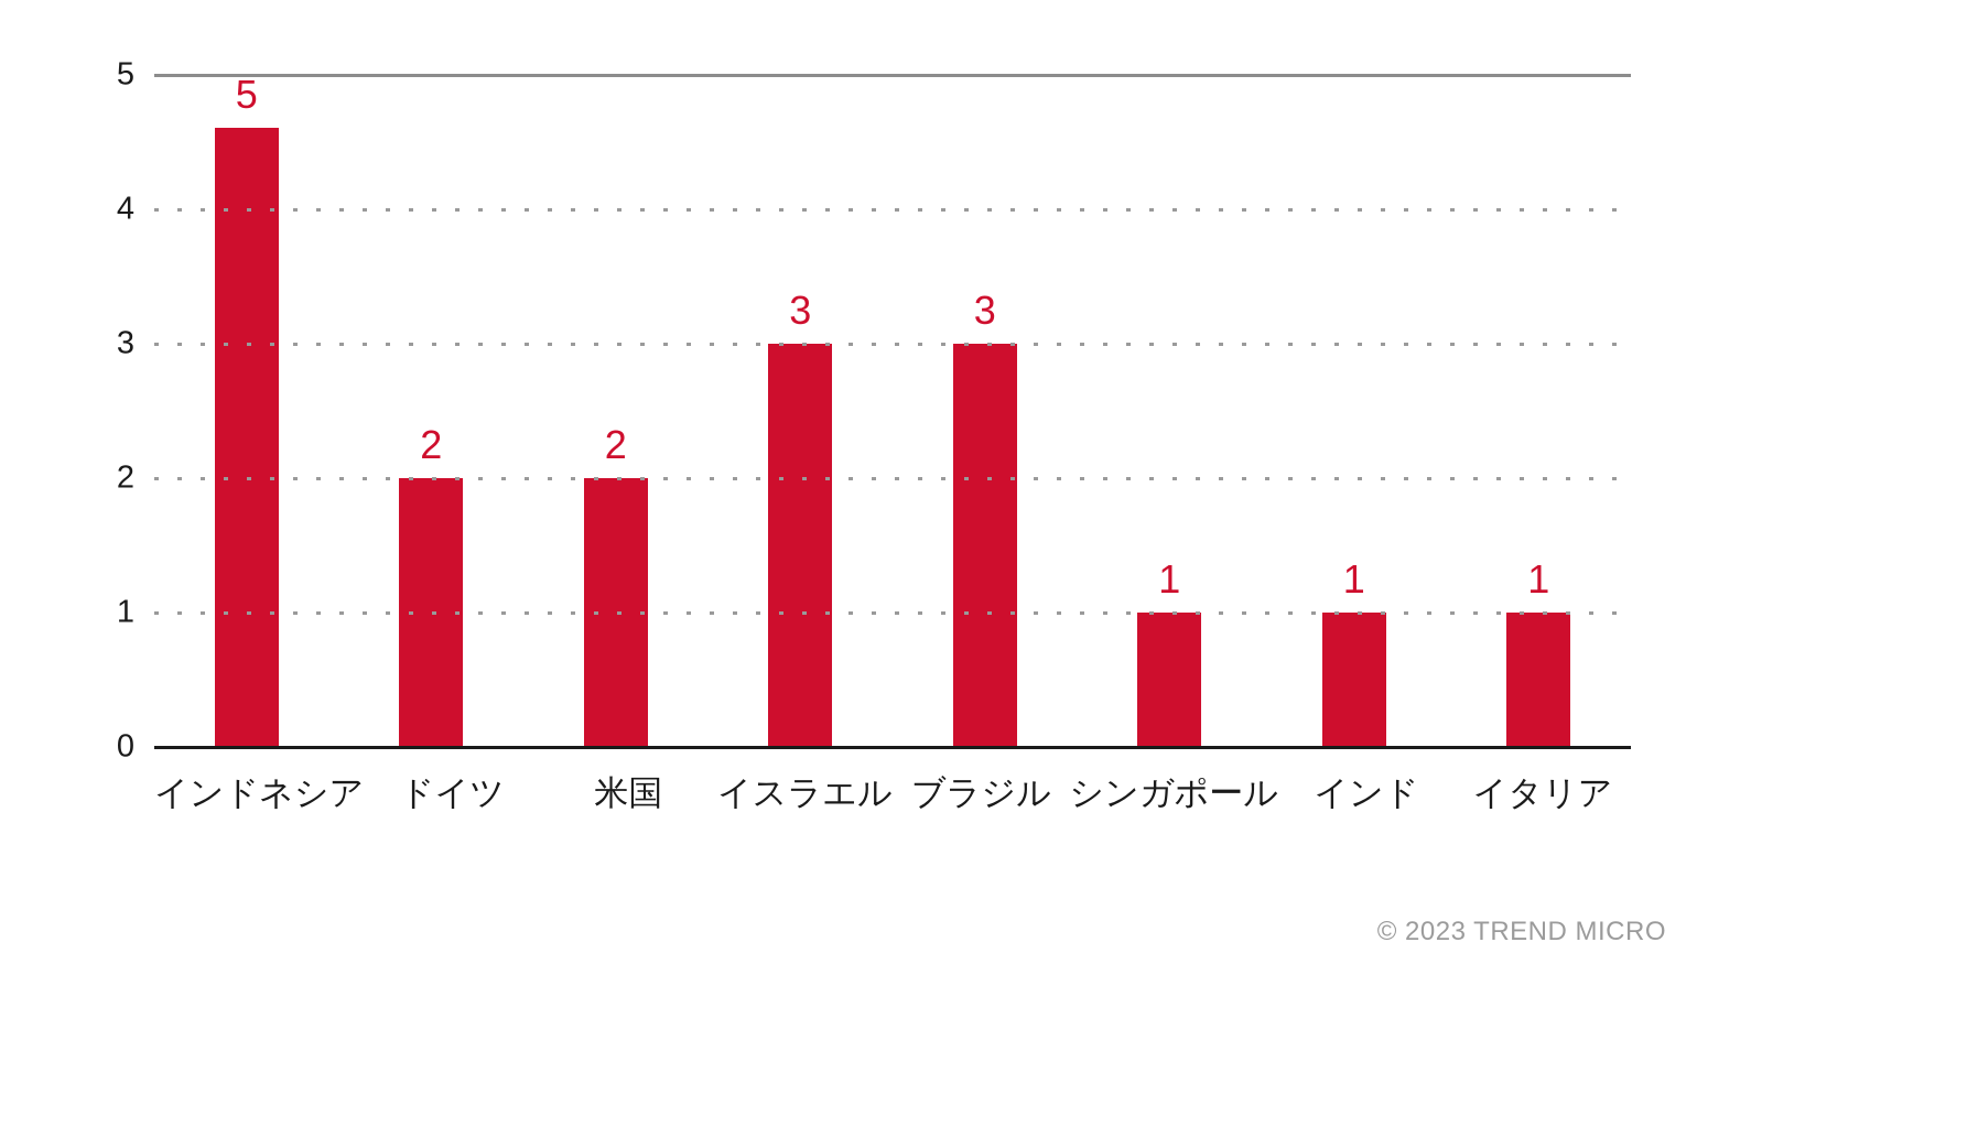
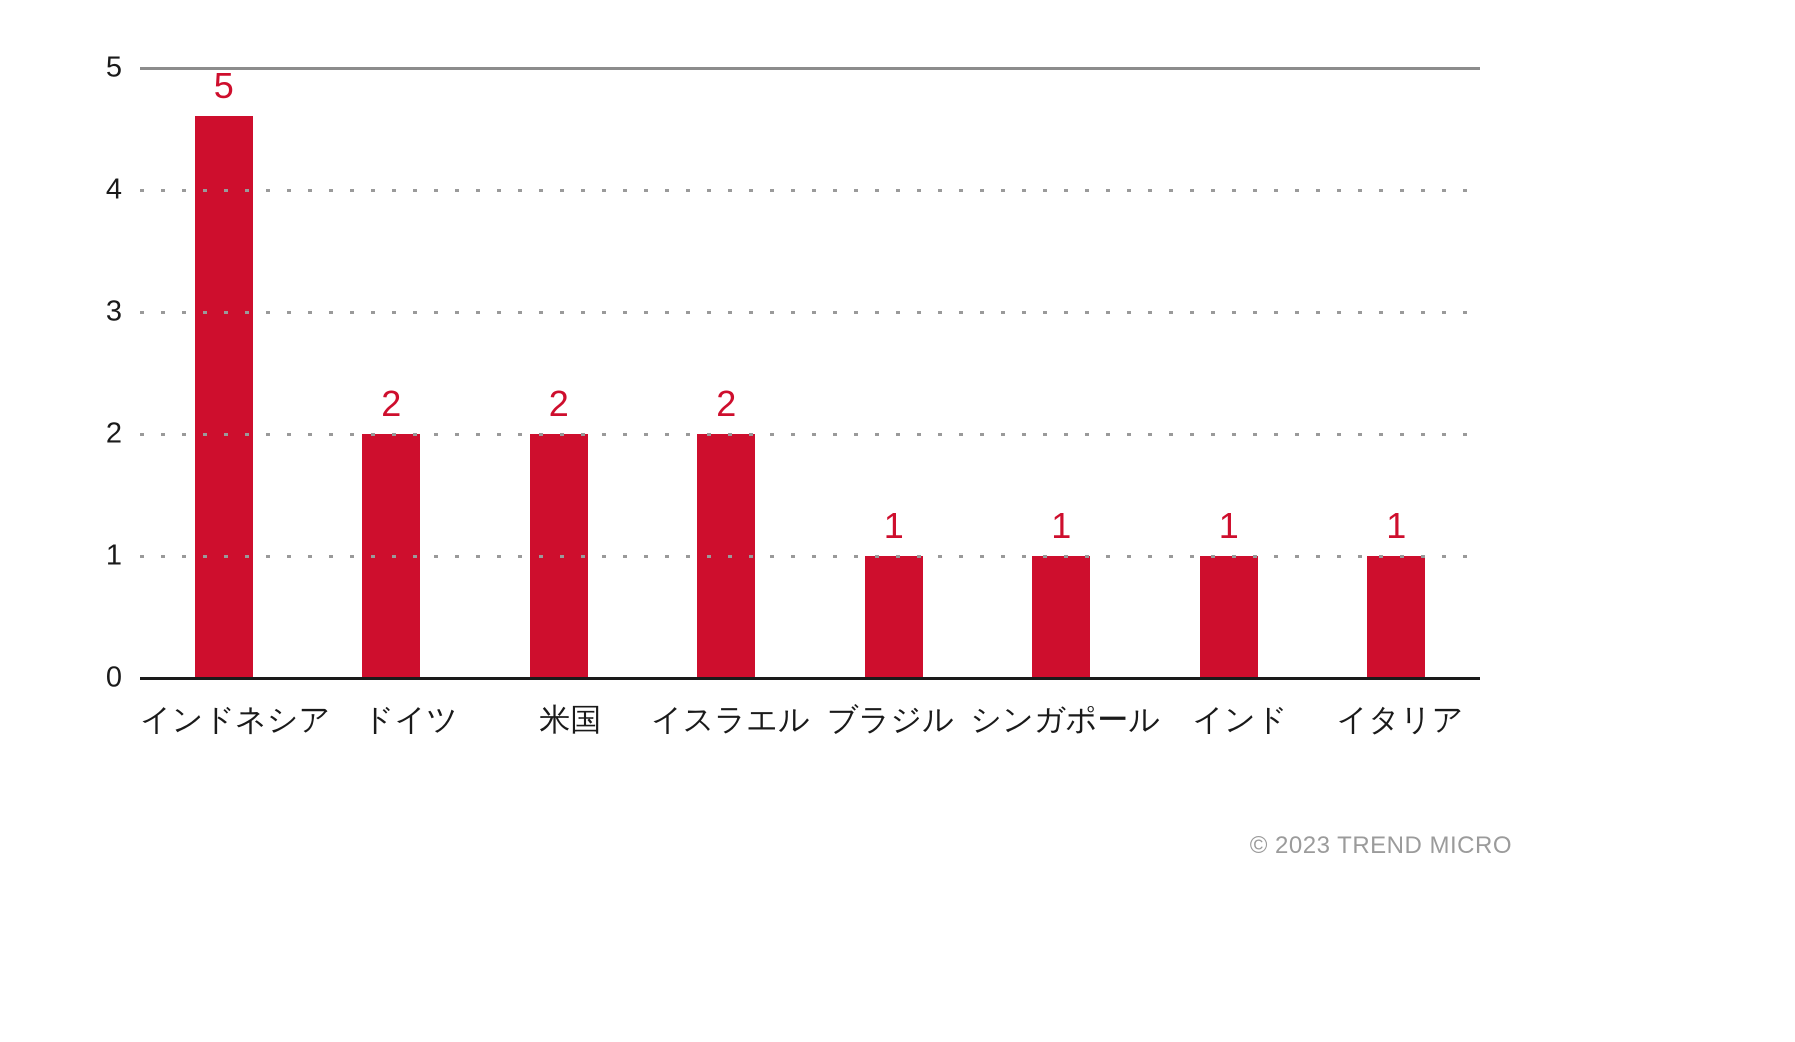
イスラエル: 3 -> 2
ブラジル: 3 -> 1
